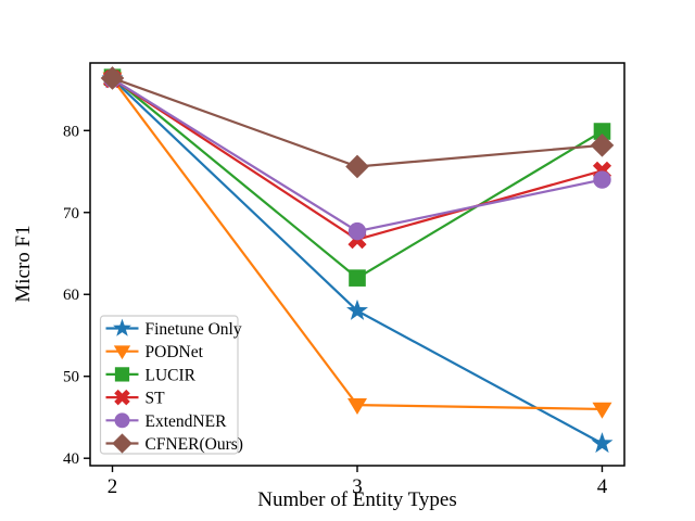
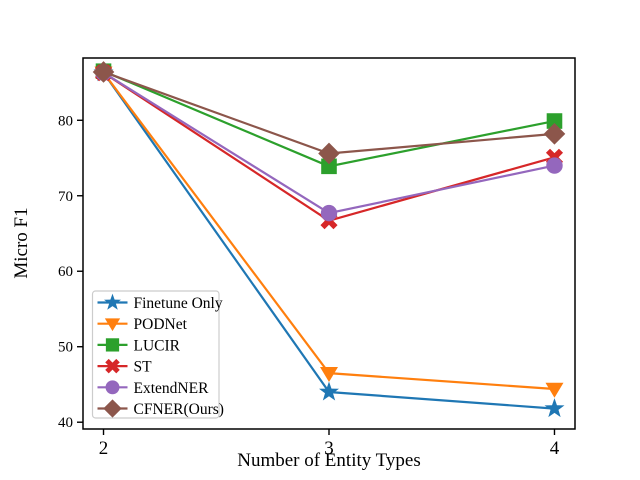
Finetune Only/3: 58 -> 44
LUCIR/3: 62 -> 74
PODNet/4: 46 -> 44
